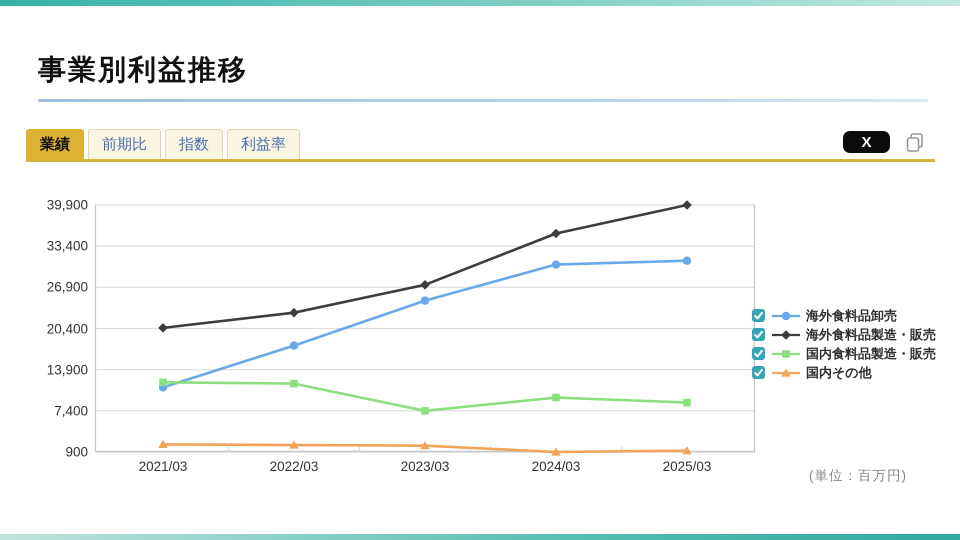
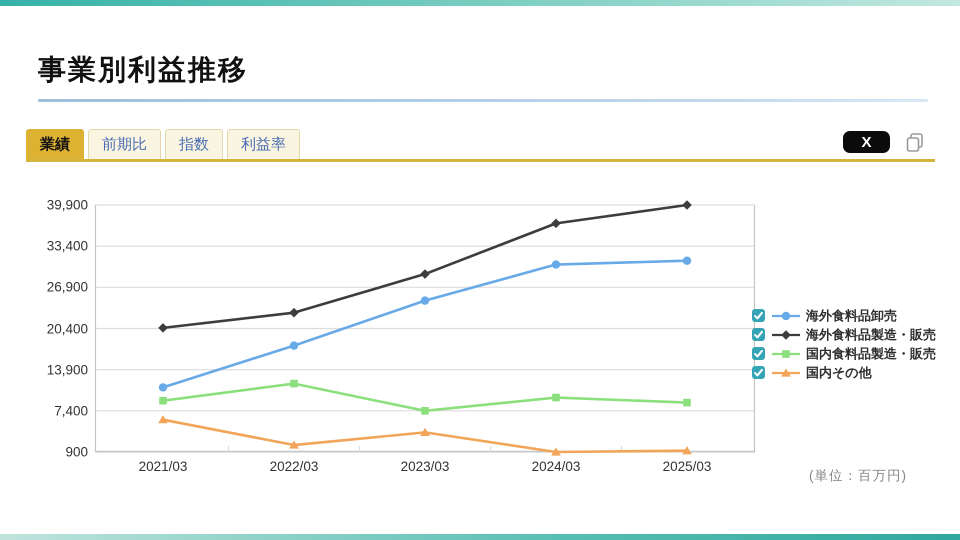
国内食料品製造・販売/2021/03: 12000 -> 9000
国内その他/2021/03: 2000 -> 6000
海外食料品製造・販売/2023/03: 27000 -> 29000
国内その他/2023/03: 2000 -> 4000
海外食料品製造・販売/2024/03: 35000 -> 37000
